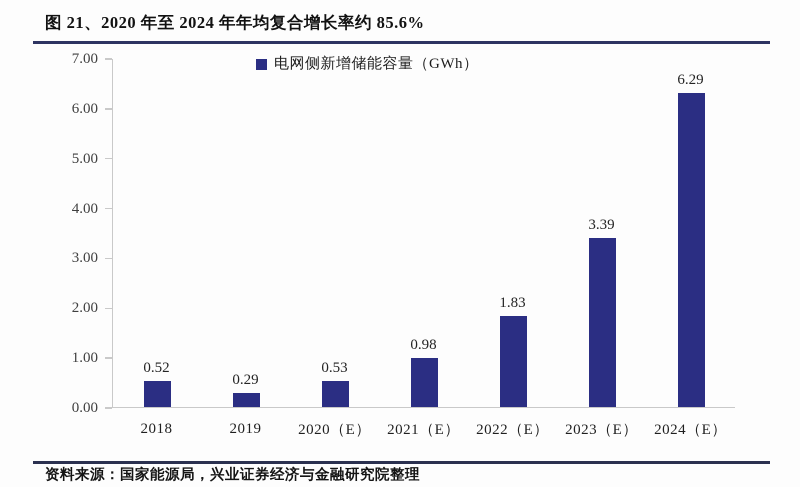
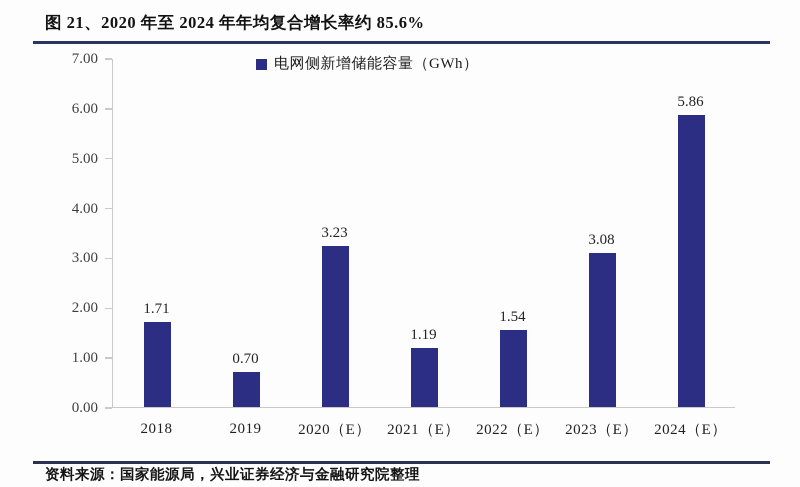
2018: 0.52 -> 1.71
2019: 0.29 -> 0.70
2020（E）: 0.53 -> 3.23
2021（E）: 0.98 -> 1.19
2022（E）: 1.83 -> 1.54
2023（E）: 3.39 -> 3.08
2024（E）: 6.29 -> 5.86
